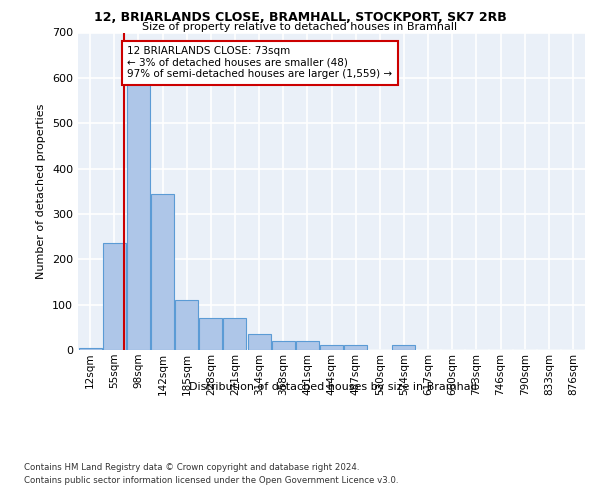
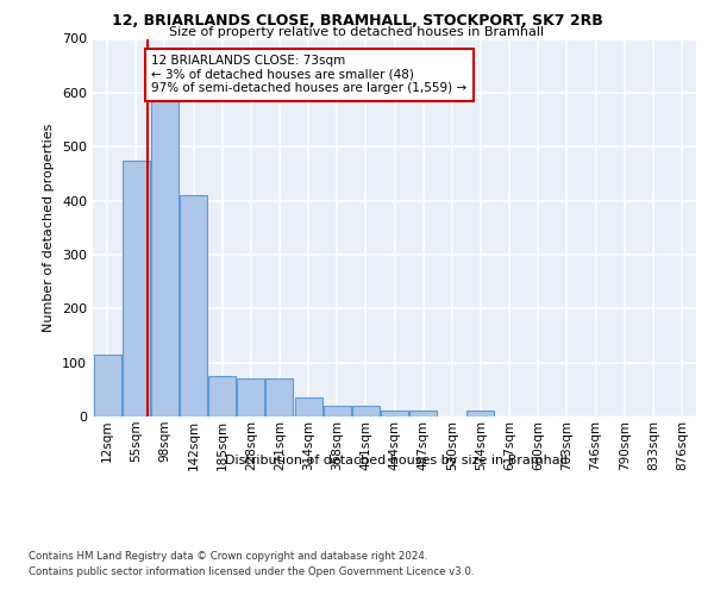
12sqm: 5 -> 115
55sqm: 235 -> 475
142sqm: 345 -> 410
185sqm: 110 -> 75
